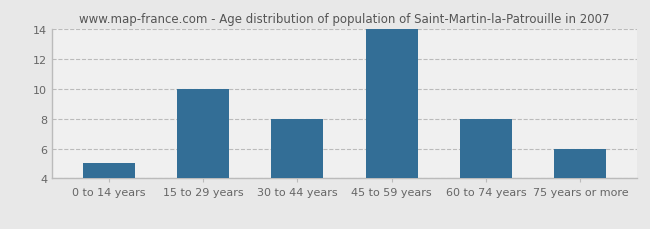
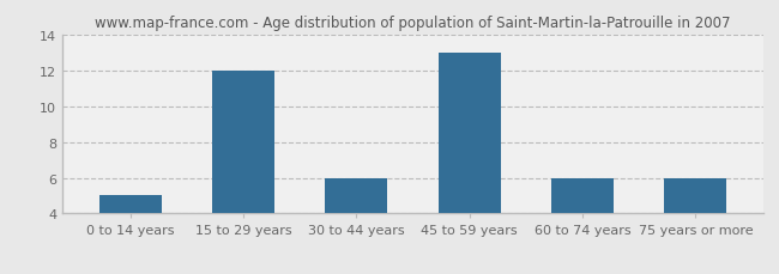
15 to 29 years: 10 -> 12
30 to 44 years: 8 -> 6
45 to 59 years: 14 -> 13
60 to 74 years: 8 -> 6
